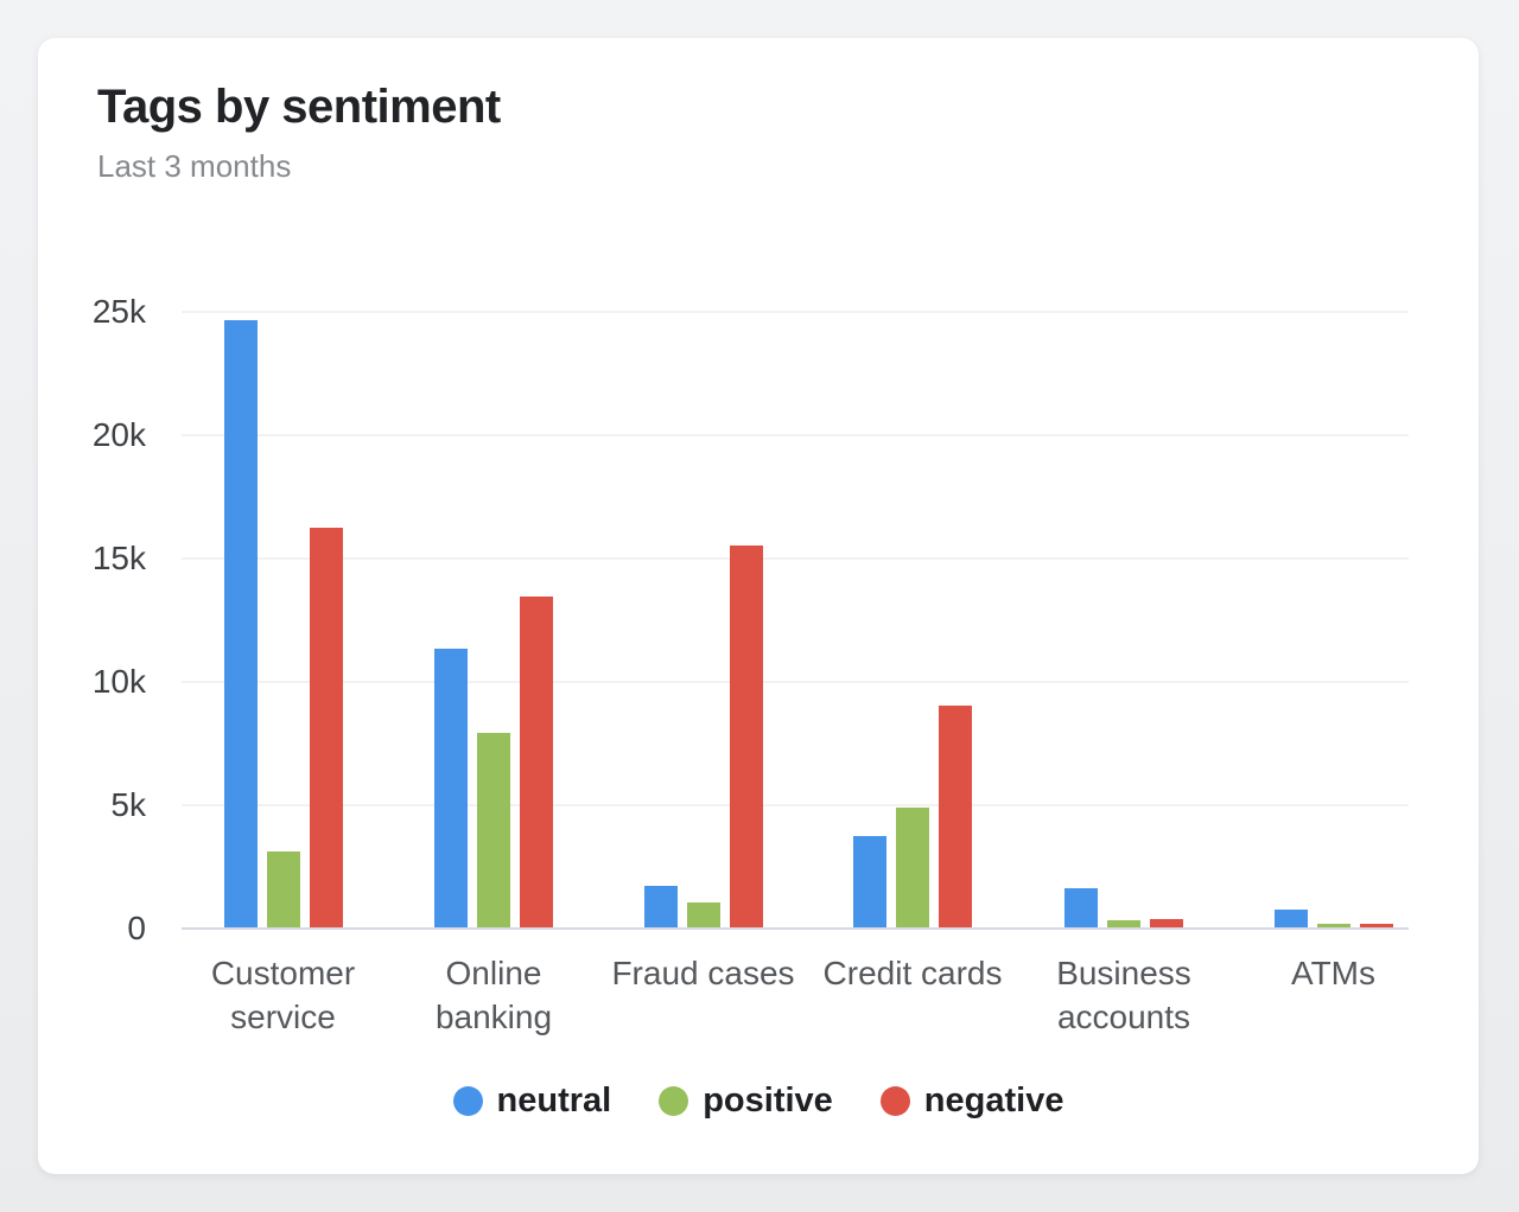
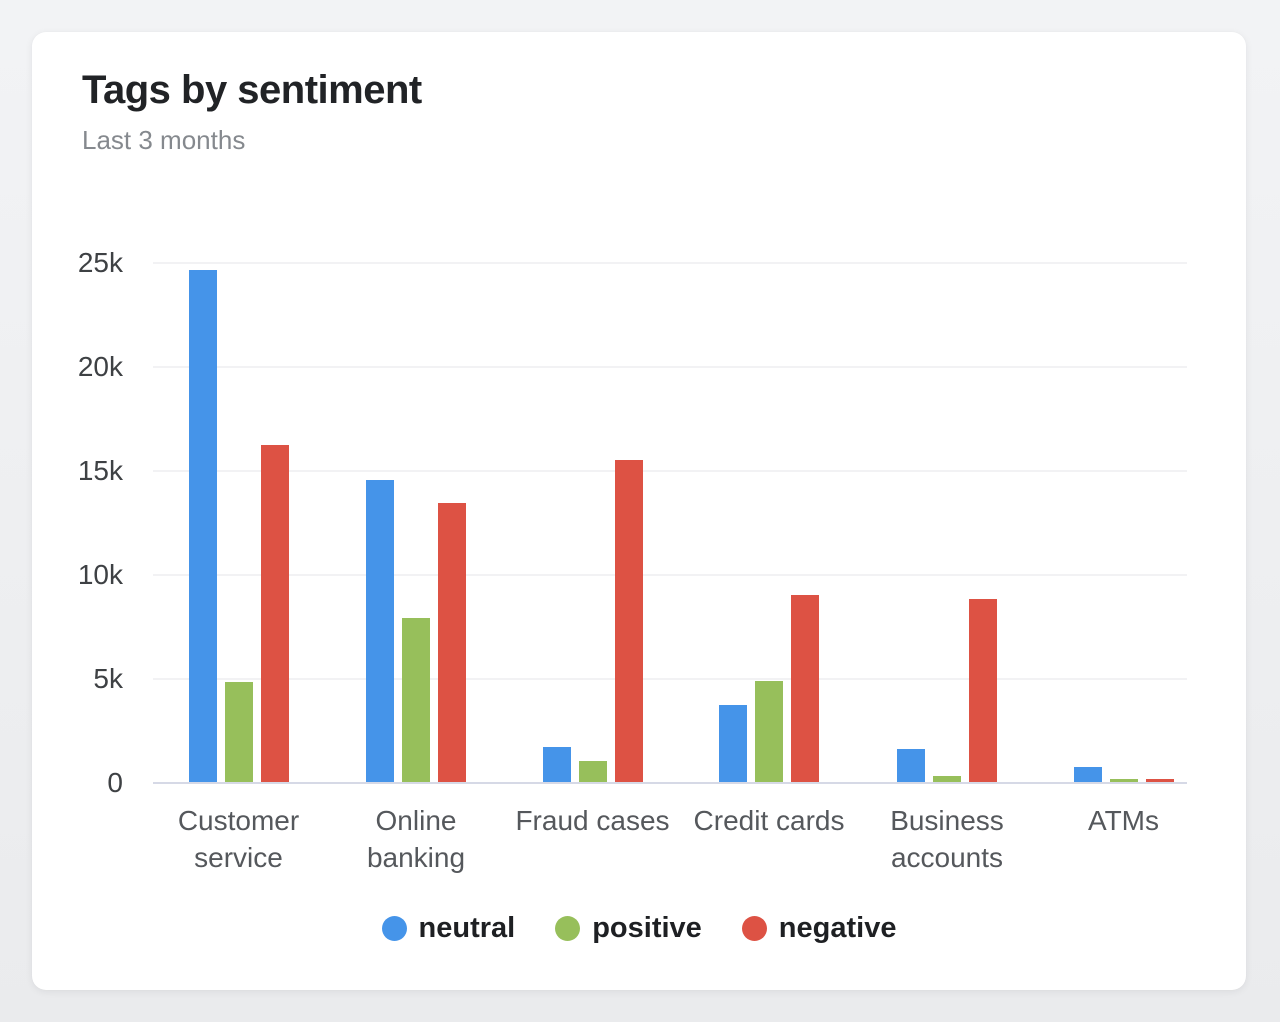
positive/Customer service: 3.1k -> 4.8k
neutral/Online banking: 11.3k -> 14.5k
negative/Business accounts: 0.3k -> 8.8k
